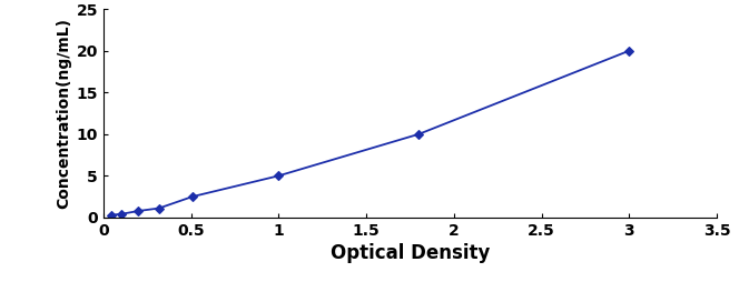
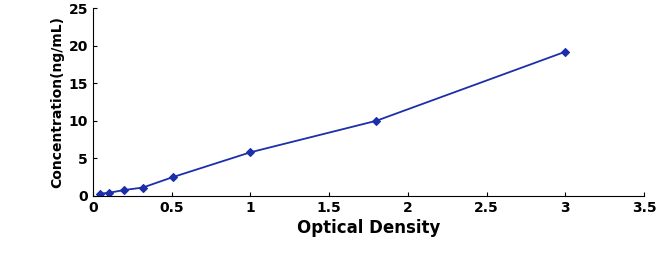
1: 5.0 -> 5.8
3: 20.0 -> 19.2
